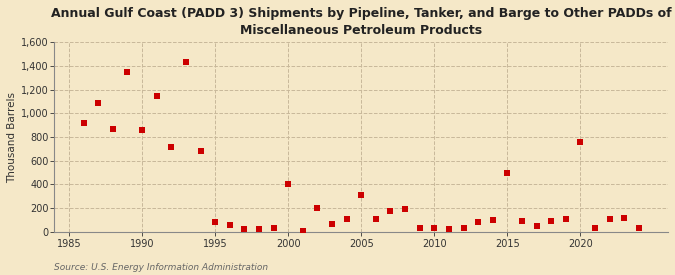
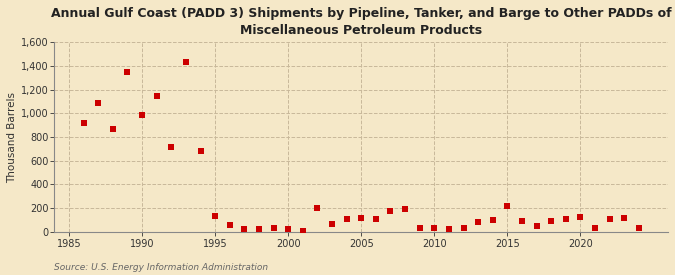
1990: 860 -> 990
1995: 80 -> 140
2000: 400 -> 20
2005: 310 -> 120
2015: 500 -> 220
2020: 760 -> 120
